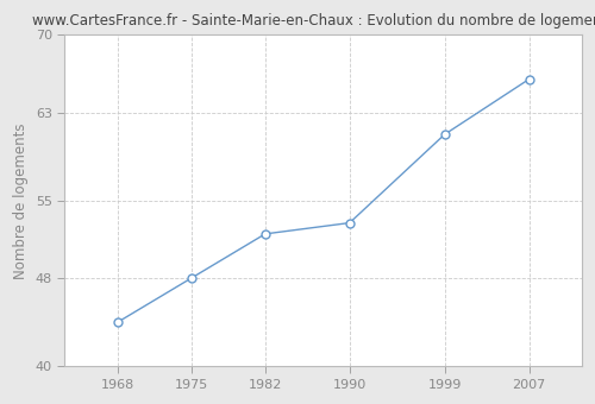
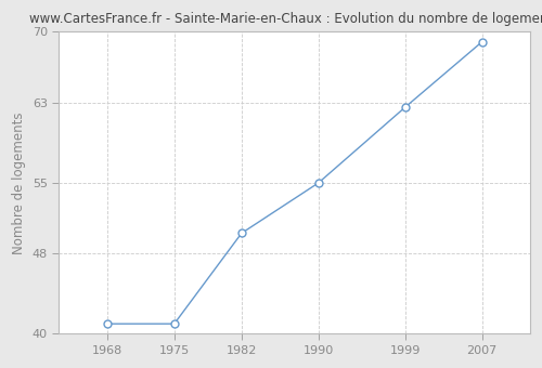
1968: 44.0 -> 41.0
1975: 48.0 -> 41.0
1982: 52.0 -> 50.0
1990: 53.0 -> 55.0
1999: 61.0 -> 62.5
2007: 66.0 -> 69.0
